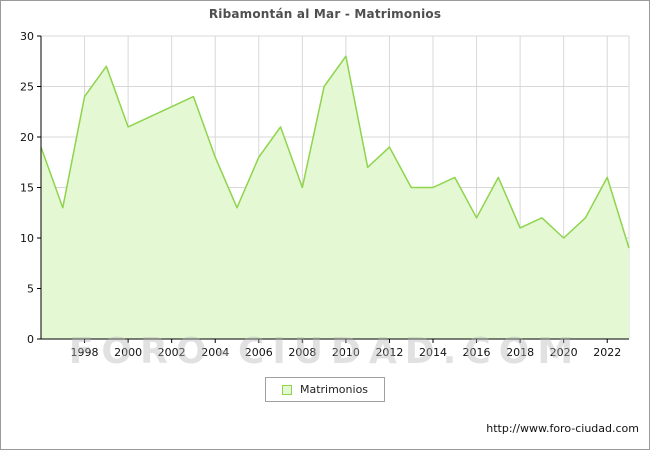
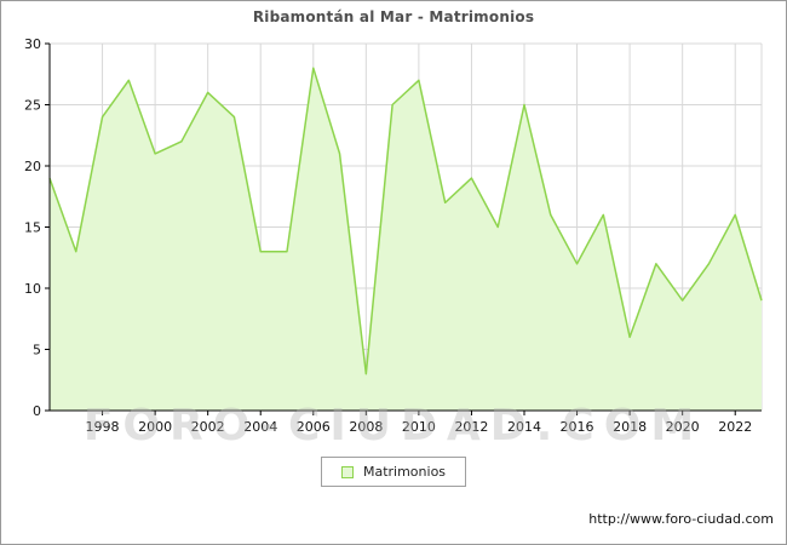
2002: 23 -> 26
2004: 18 -> 13
2006: 18 -> 28
2008: 15 -> 3
2010: 28 -> 27
2014: 15 -> 25
2018: 11 -> 6
2020: 10 -> 9
